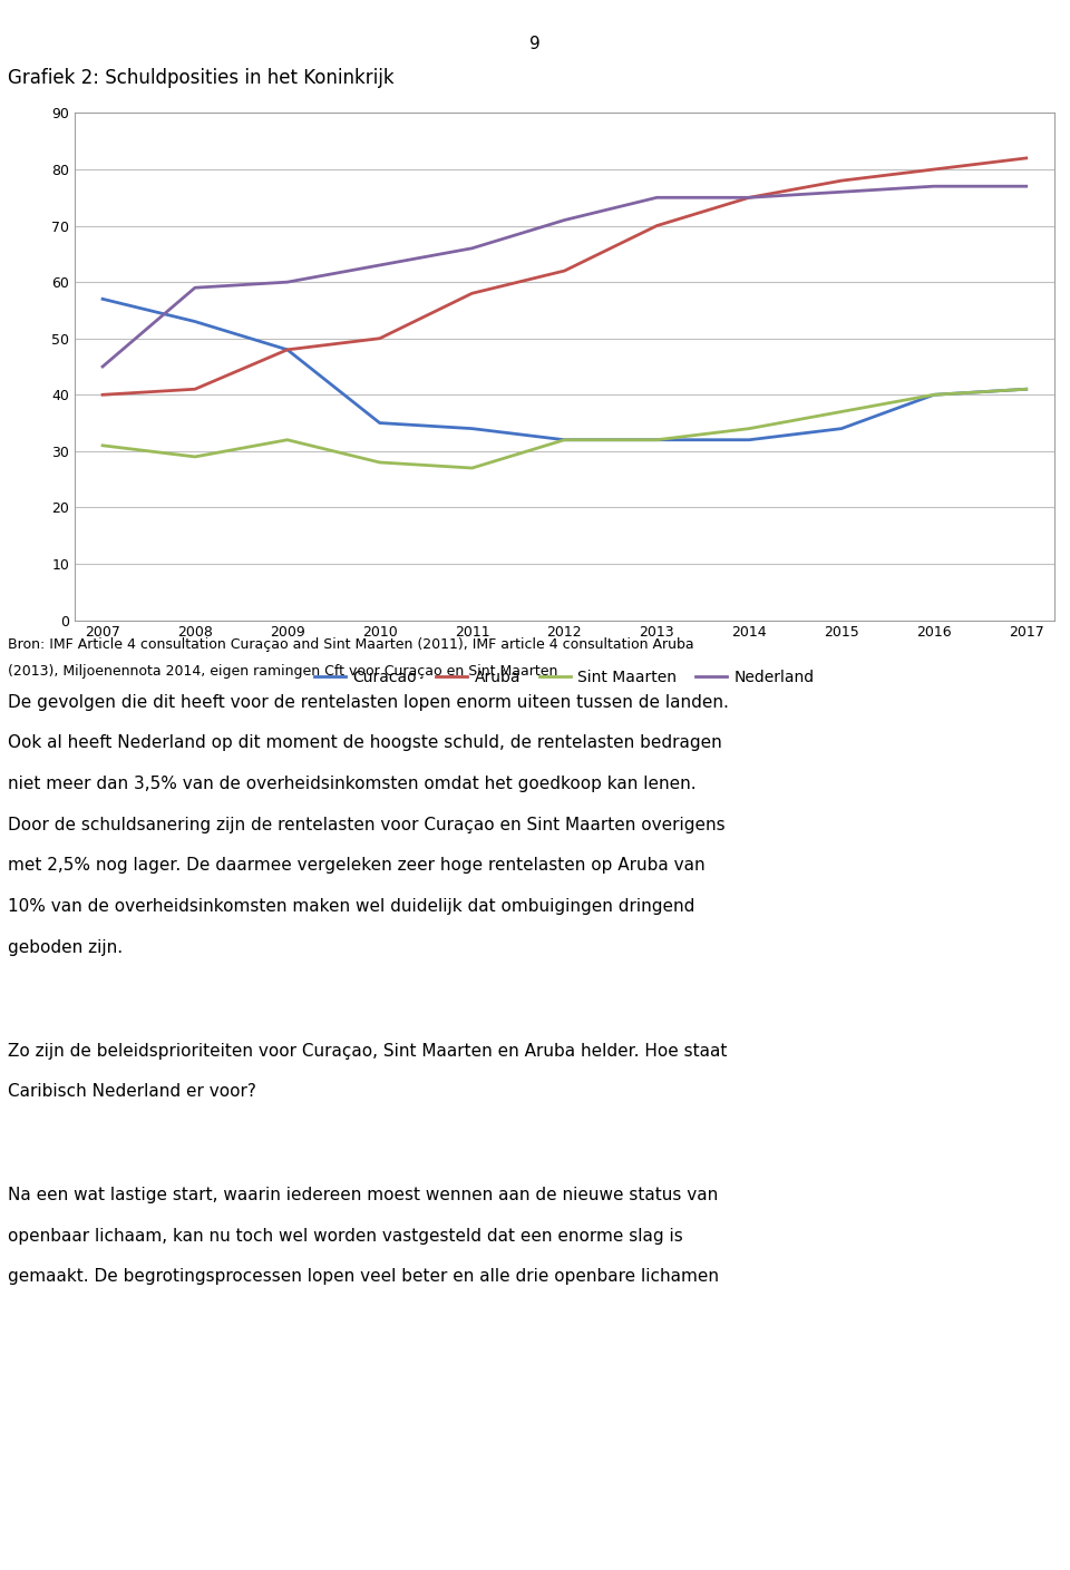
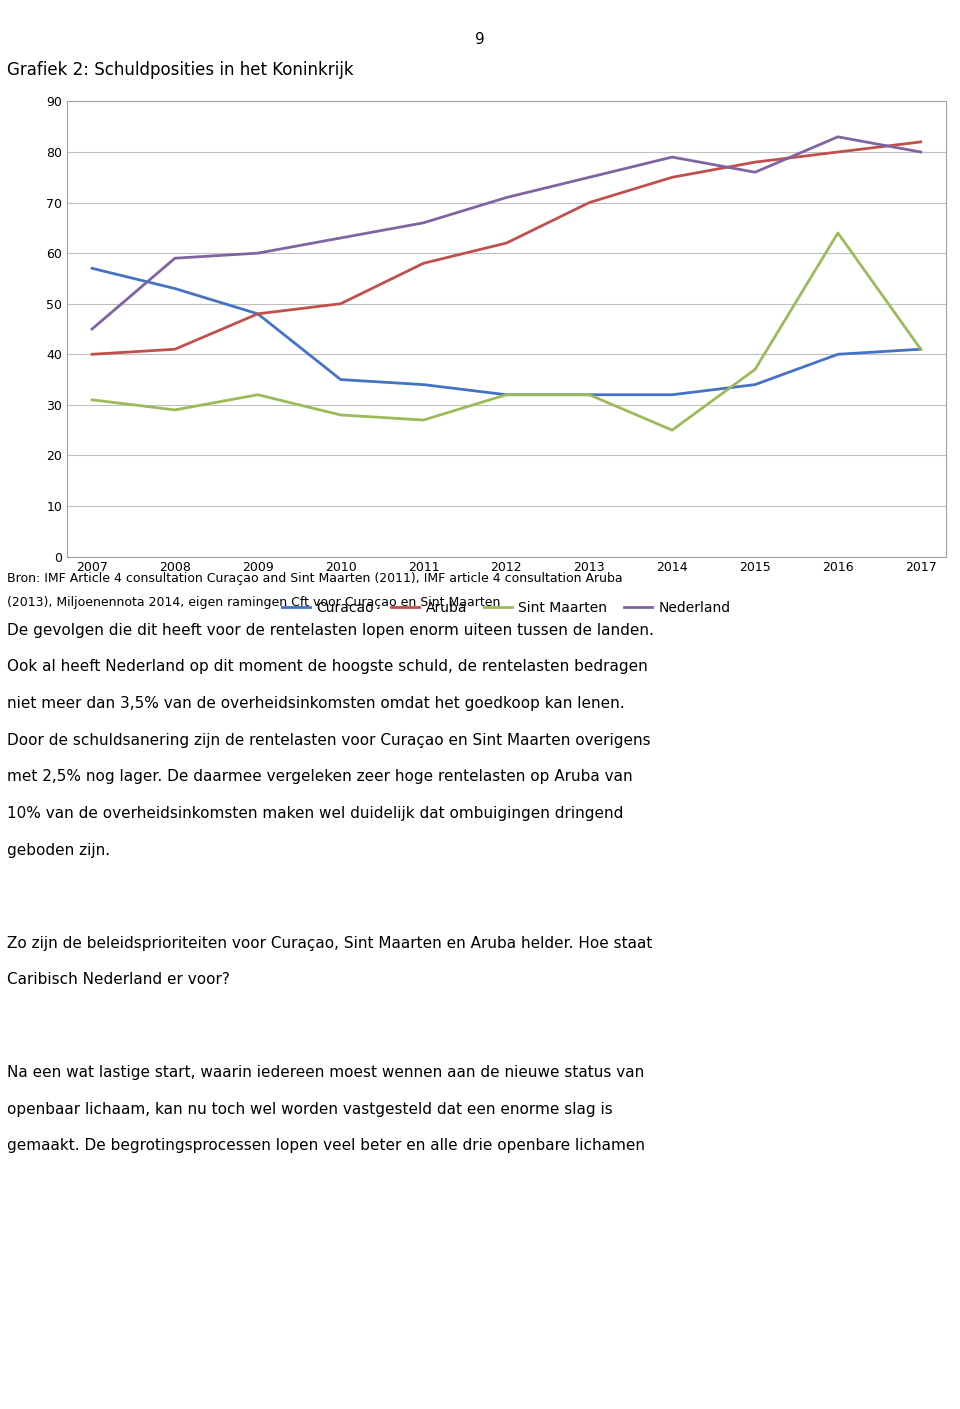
Sint Maarten/2014: 34 -> 25
Nederland/2014: 75 -> 79
Sint Maarten/2016: 40 -> 64
Nederland/2016: 77 -> 83
Nederland/2017: 77 -> 80
